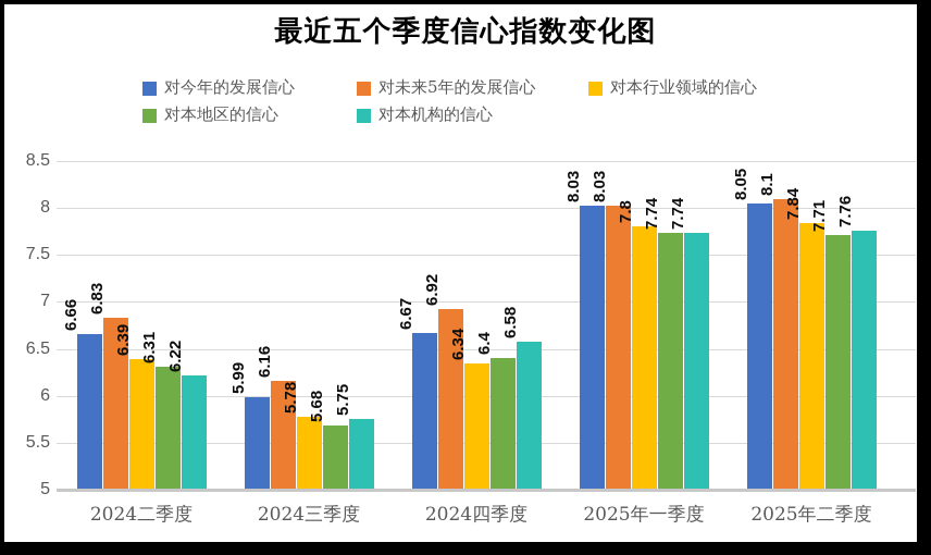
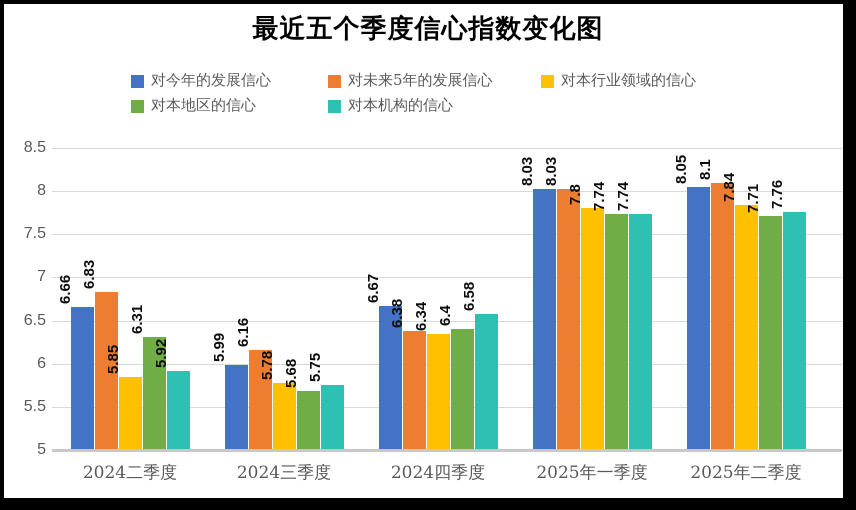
对本行业领域的信心/2024二季度: 6.39 -> 5.85
对本机构的信心/2024二季度: 6.22 -> 5.92
对未来5年的发展信心/2024四季度: 6.92 -> 6.38
